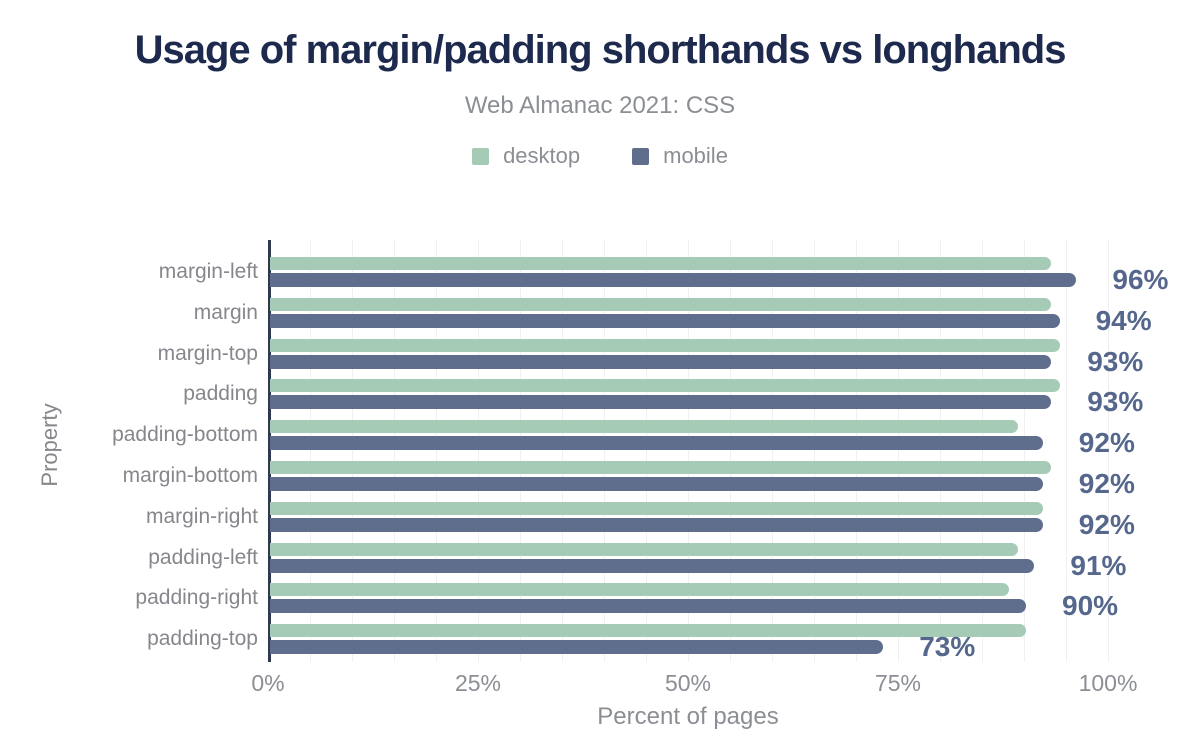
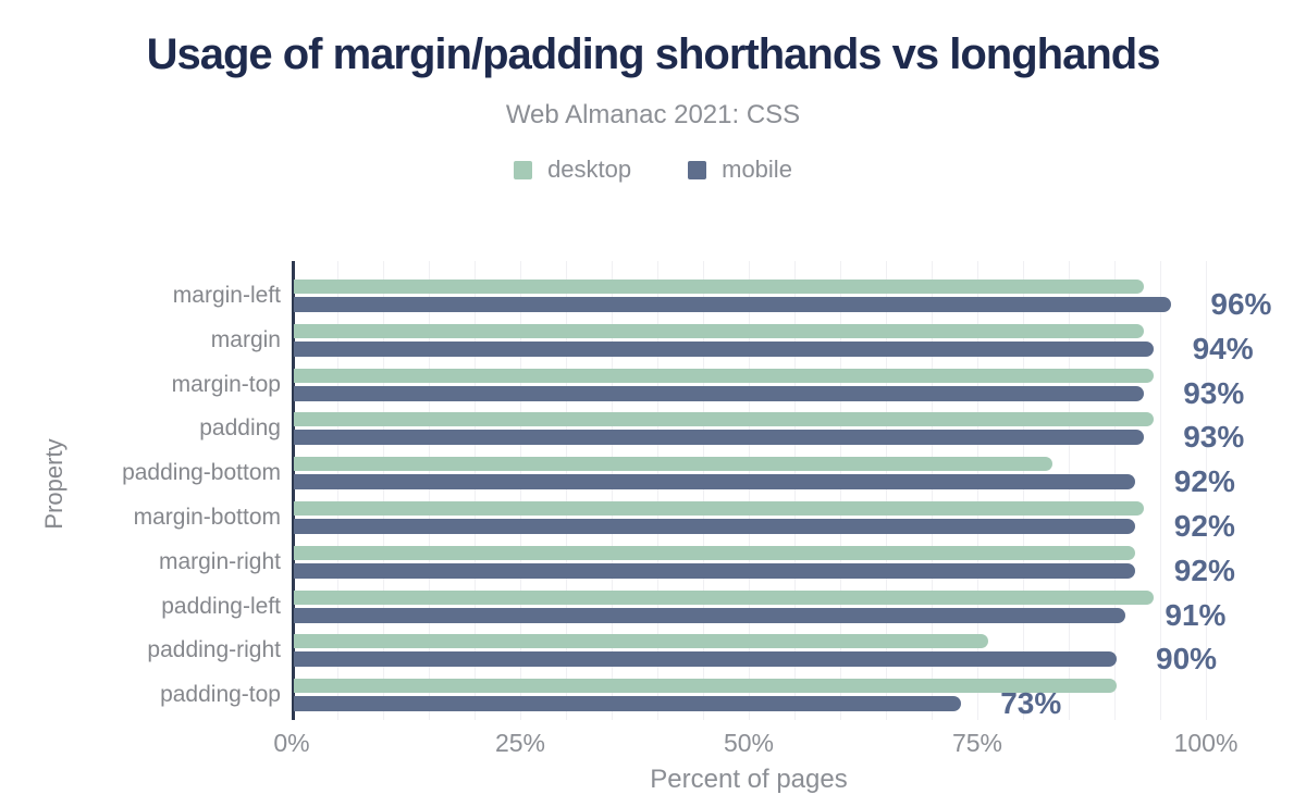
desktop/padding-bottom: 89% -> 83%
desktop/padding-left: 89% -> 94%
desktop/padding-right: 88% -> 76%
